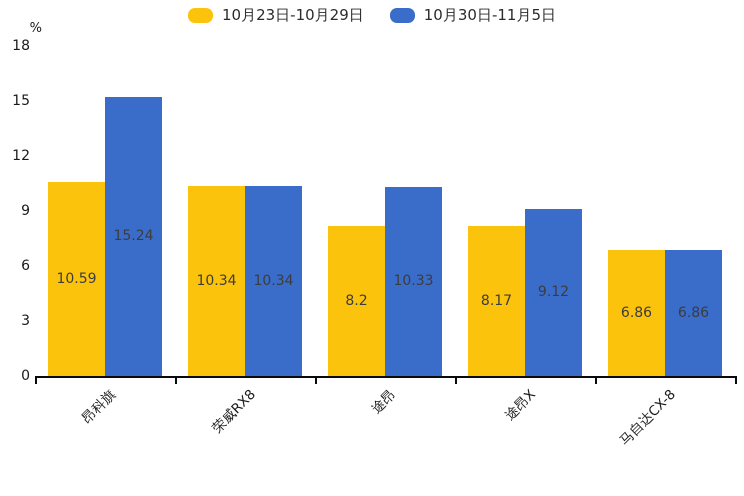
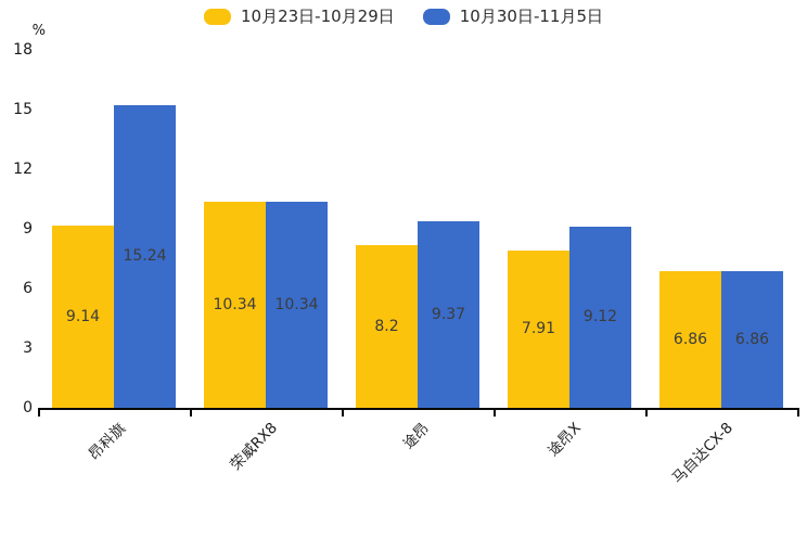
10月23日-10月29日/昂科旗: 10.59 -> 9.14
10月30日-11月5日/途昂: 10.33 -> 9.37
10月23日-10月29日/途昂X: 8.17 -> 7.91
